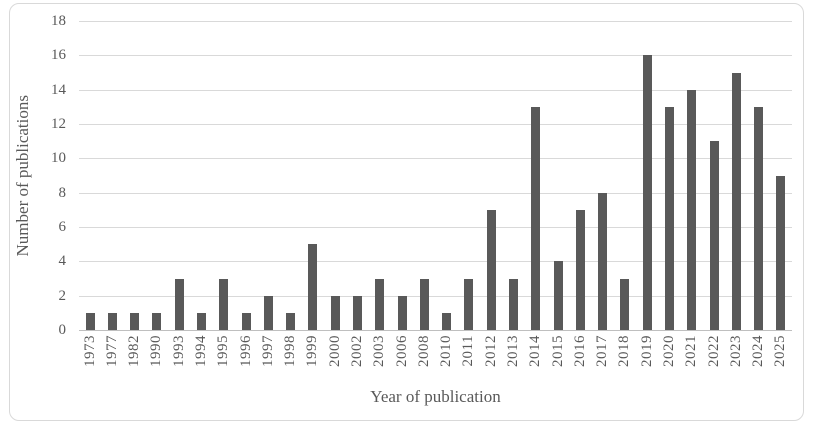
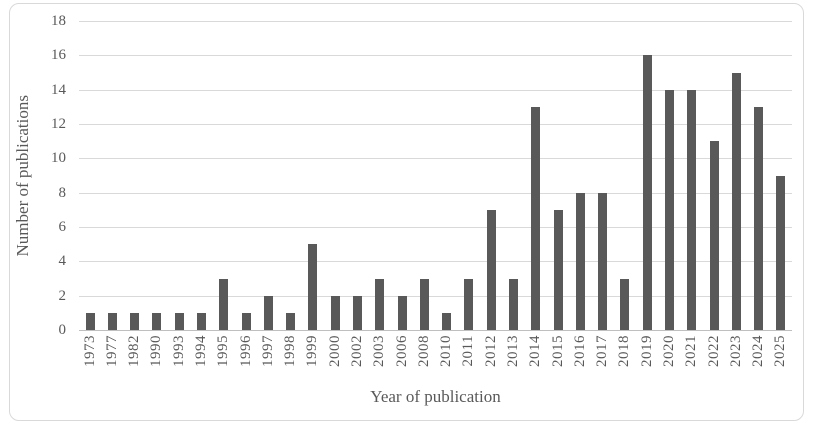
1993: 3 -> 1
2015: 4 -> 7
2016: 7 -> 8
2020: 13 -> 14
